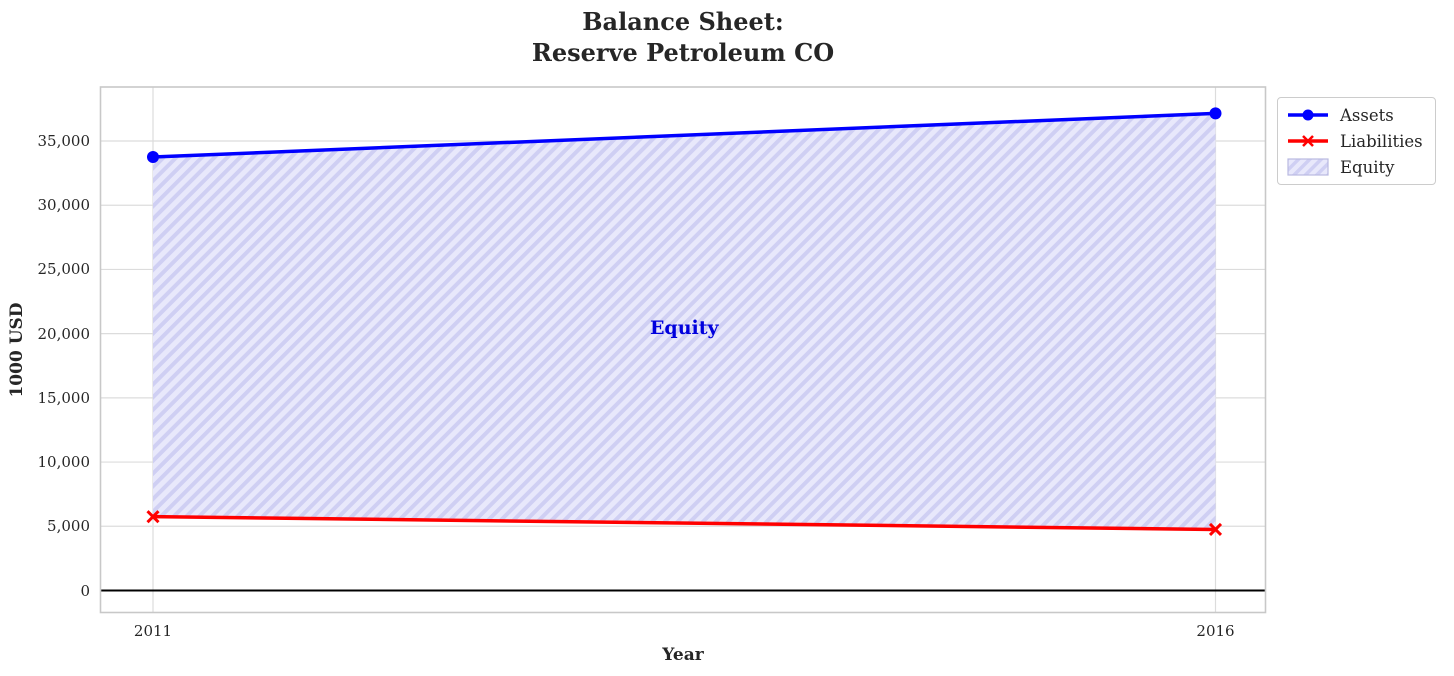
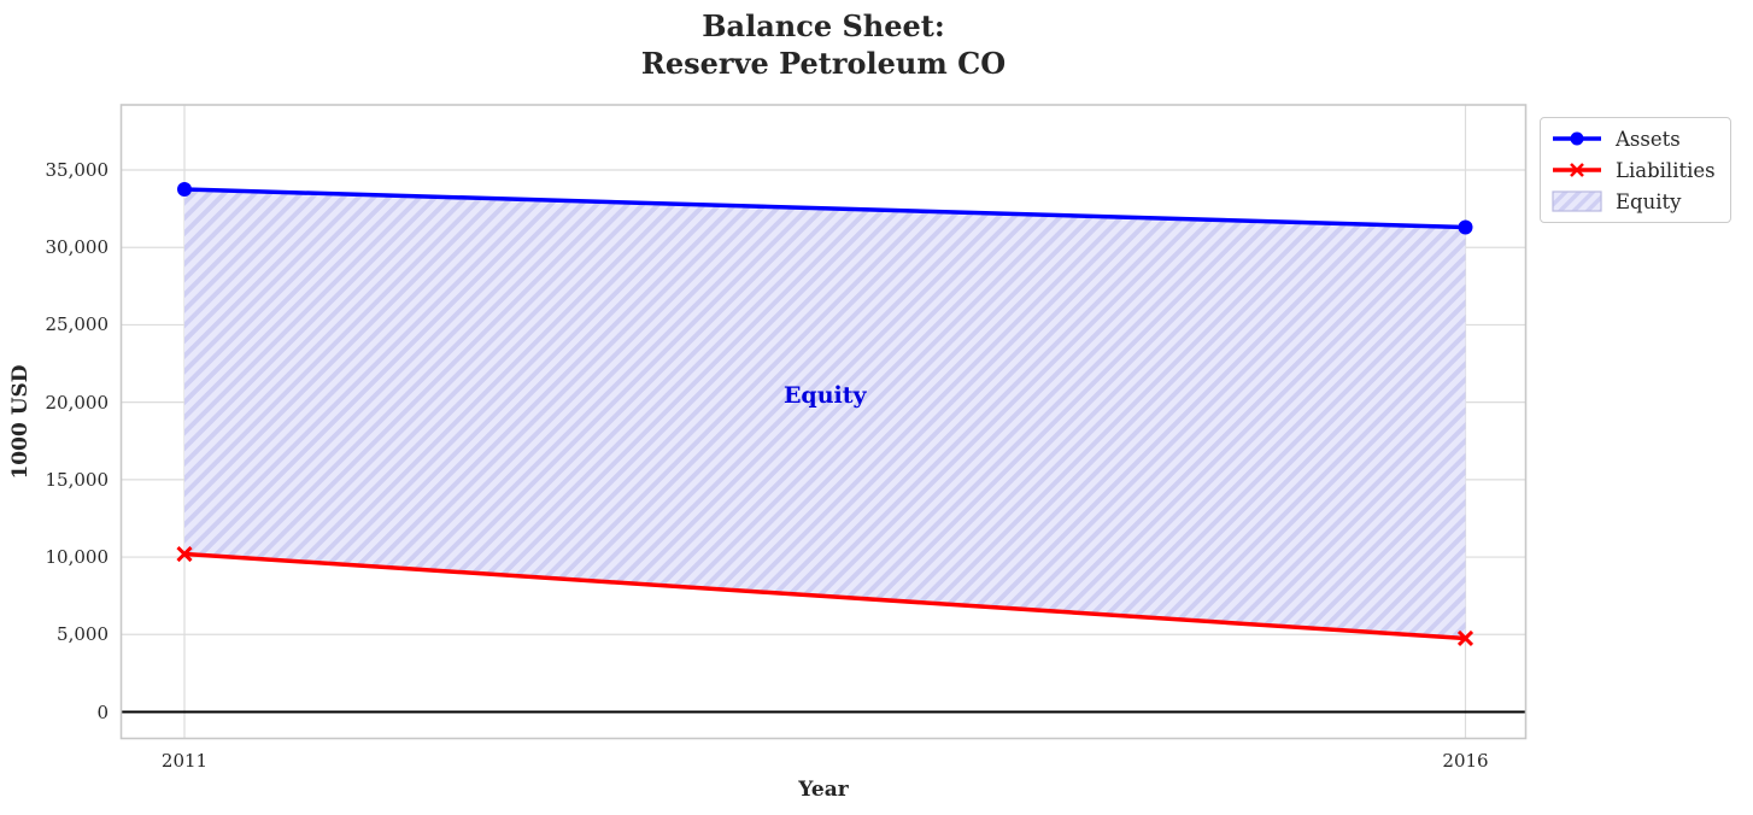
Liabilities/2011: 5800 -> 10200
Assets/2016: 37200 -> 31300
